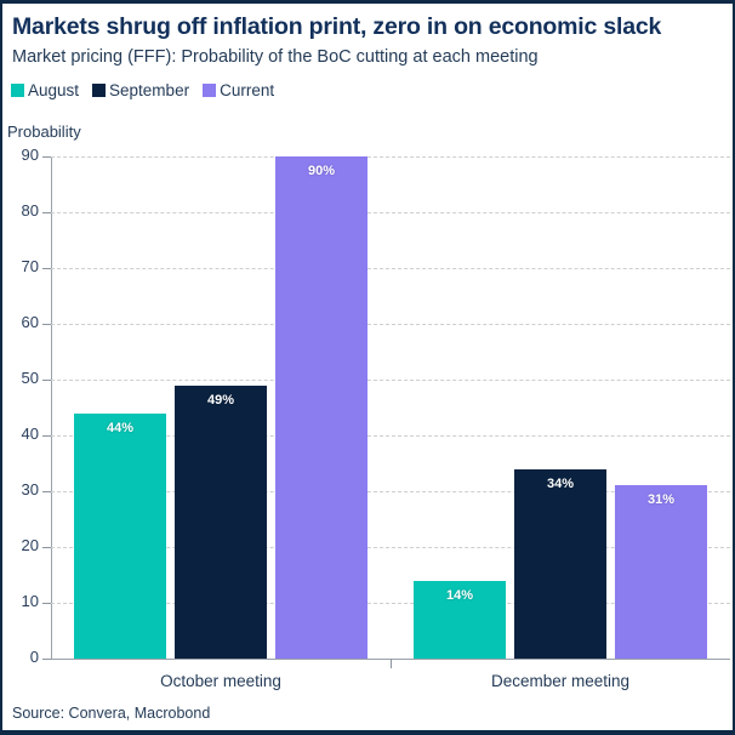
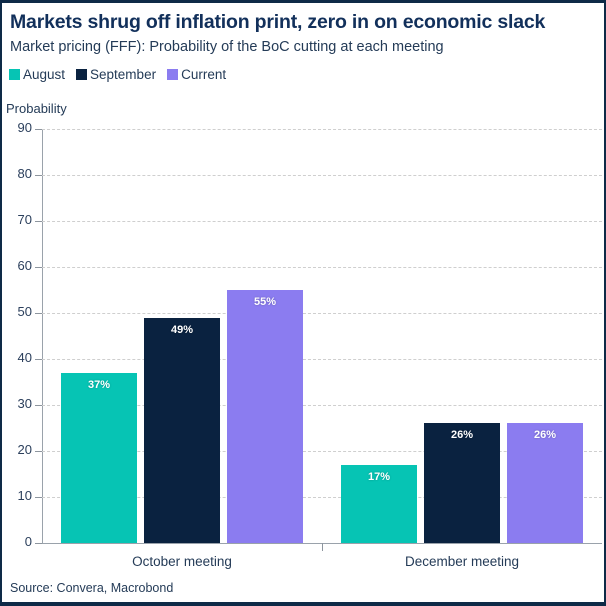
August/October meeting: 44% -> 37%
Current/October meeting: 90% -> 55%
August/December meeting: 14% -> 17%
September/December meeting: 34% -> 26%
Current/December meeting: 31% -> 26%
